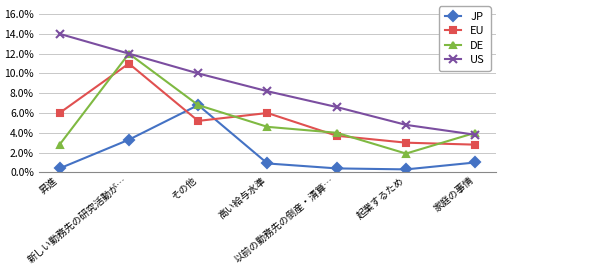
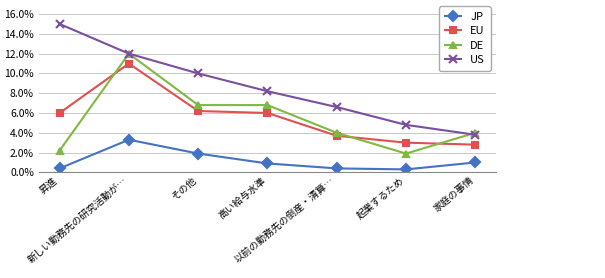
DE/昇進: 2.8% -> 2.2%
US/昇進: 14.0% -> 15.0%
JP/その他: 6.8% -> 1.9%
EU/その他: 5.2% -> 6.2%
DE/高い給与水準: 4.6% -> 6.8%
